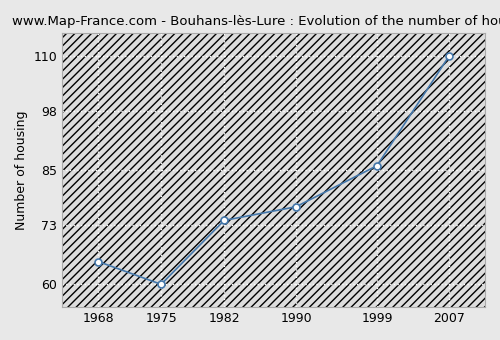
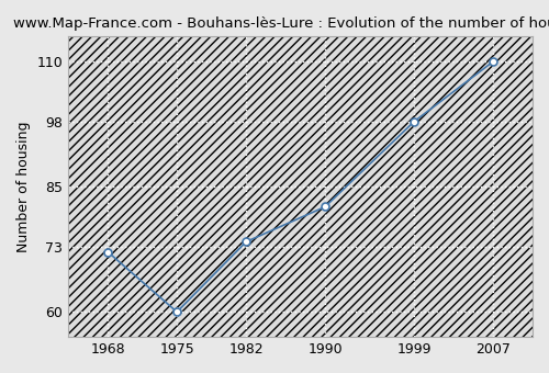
1968: 65 -> 72
1990: 77 -> 81
1999: 86 -> 98
